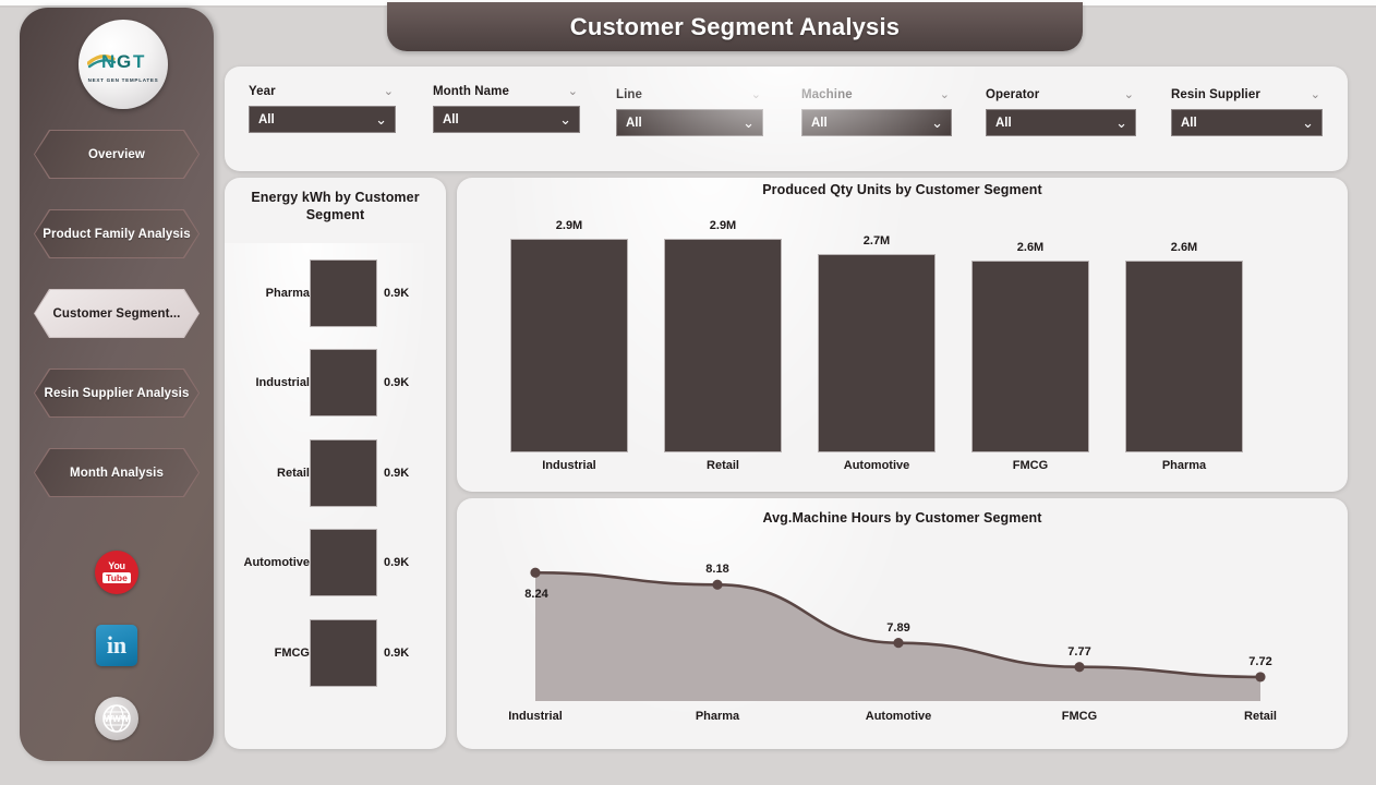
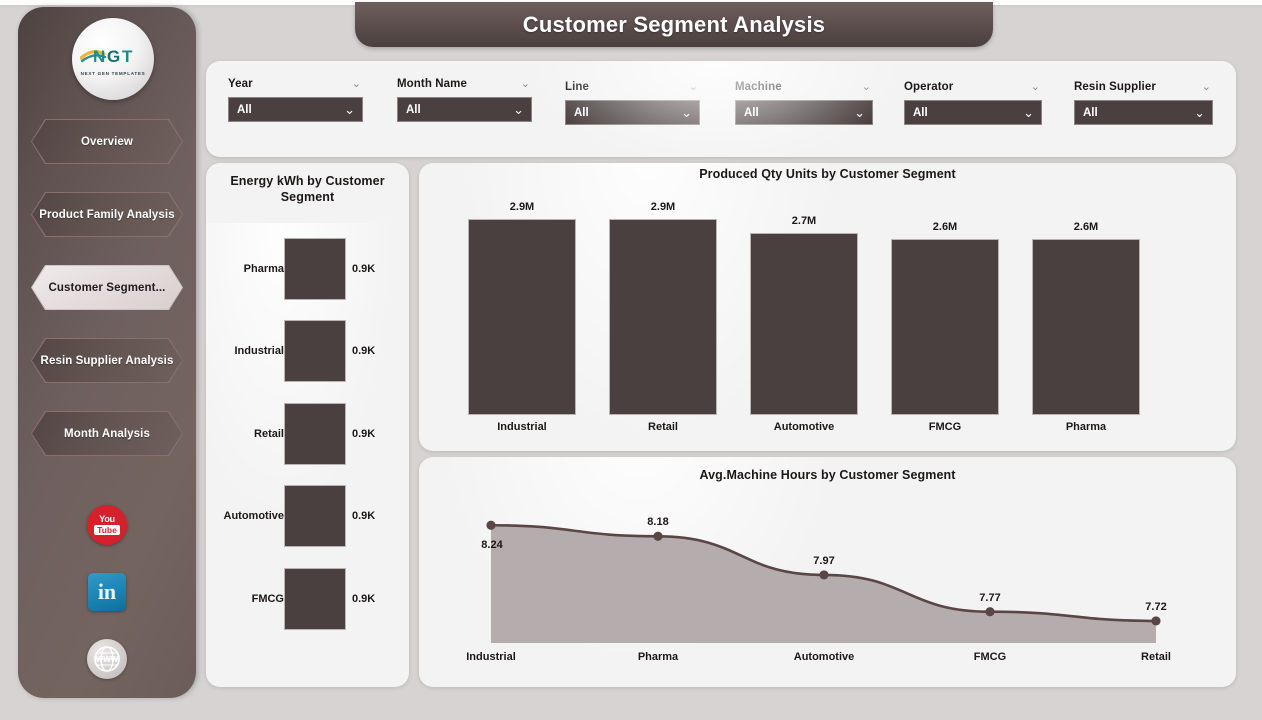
Avg.Machine Hours by Customer Segment/Automotive: 7.89 -> 7.97
